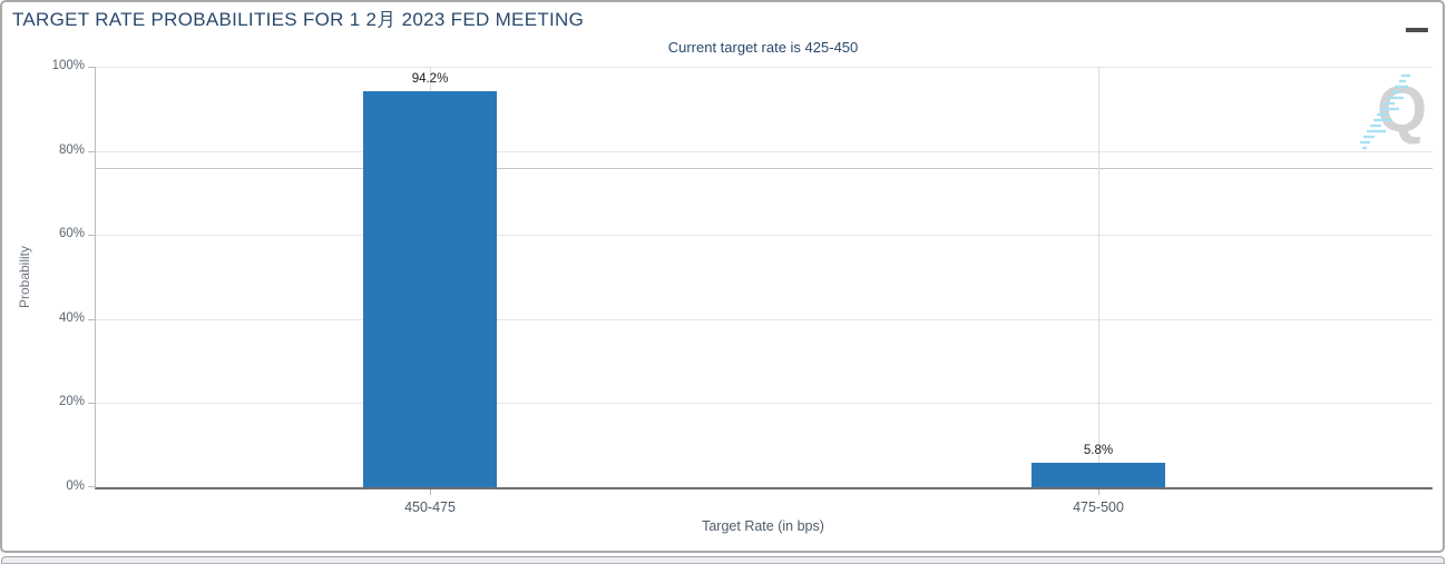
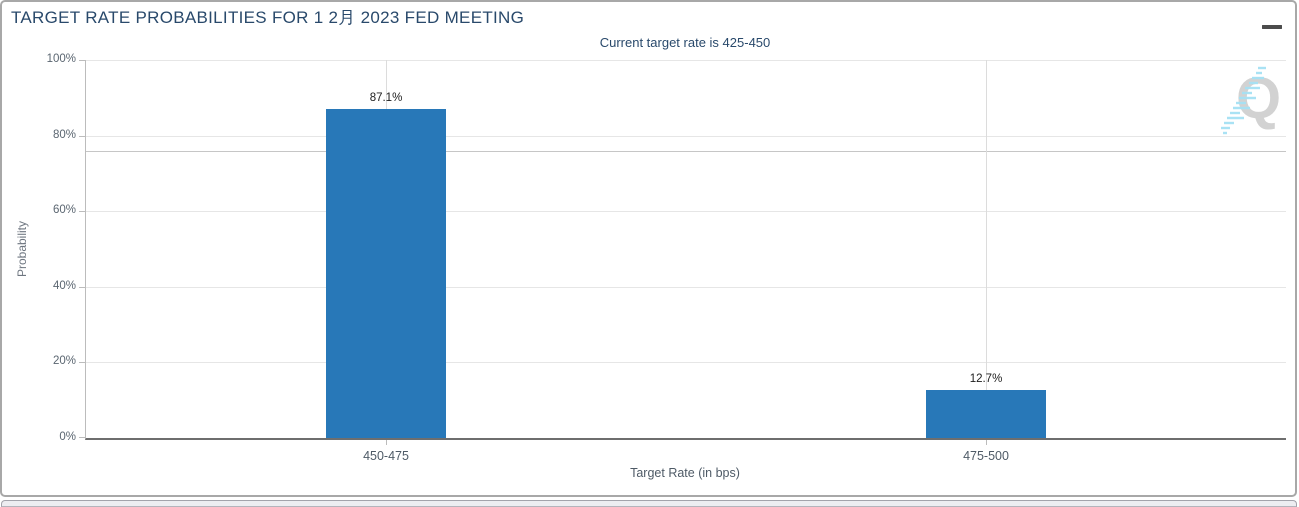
450-475: 94.2% -> 87.1%
475-500: 5.8% -> 12.7%
